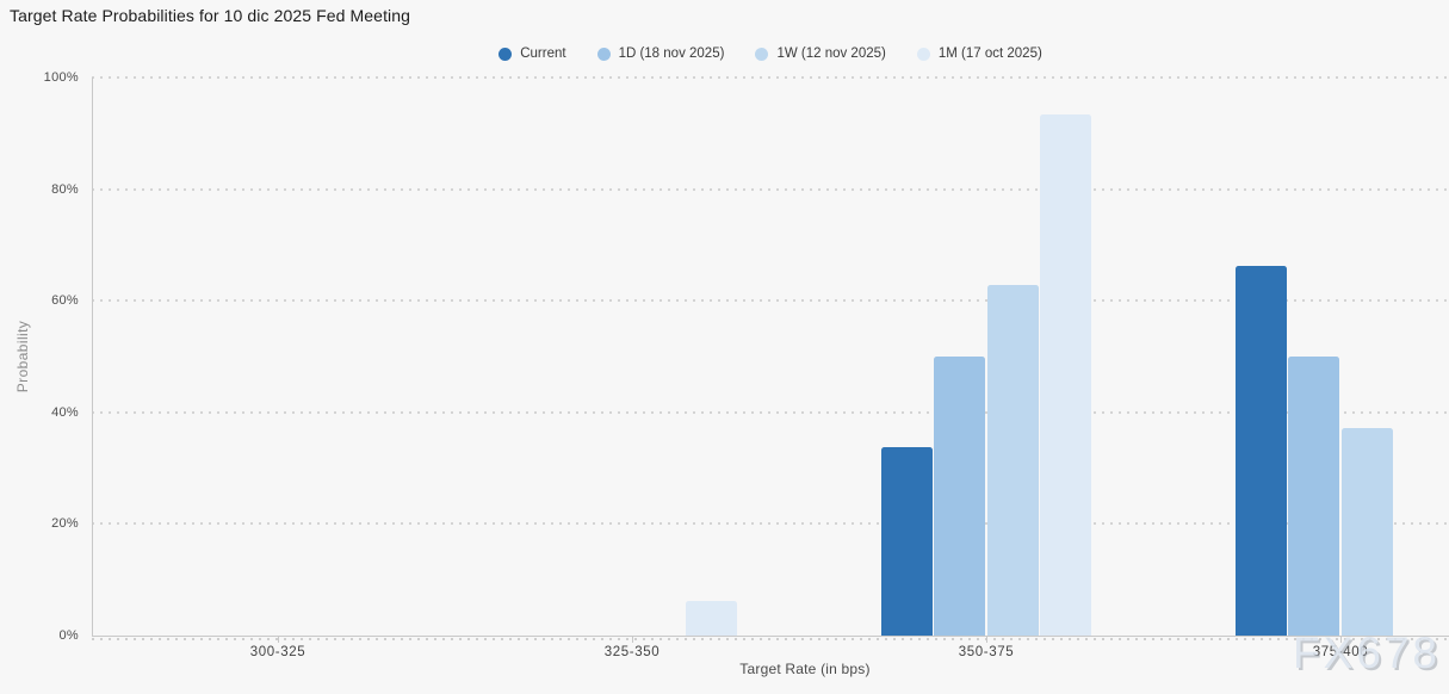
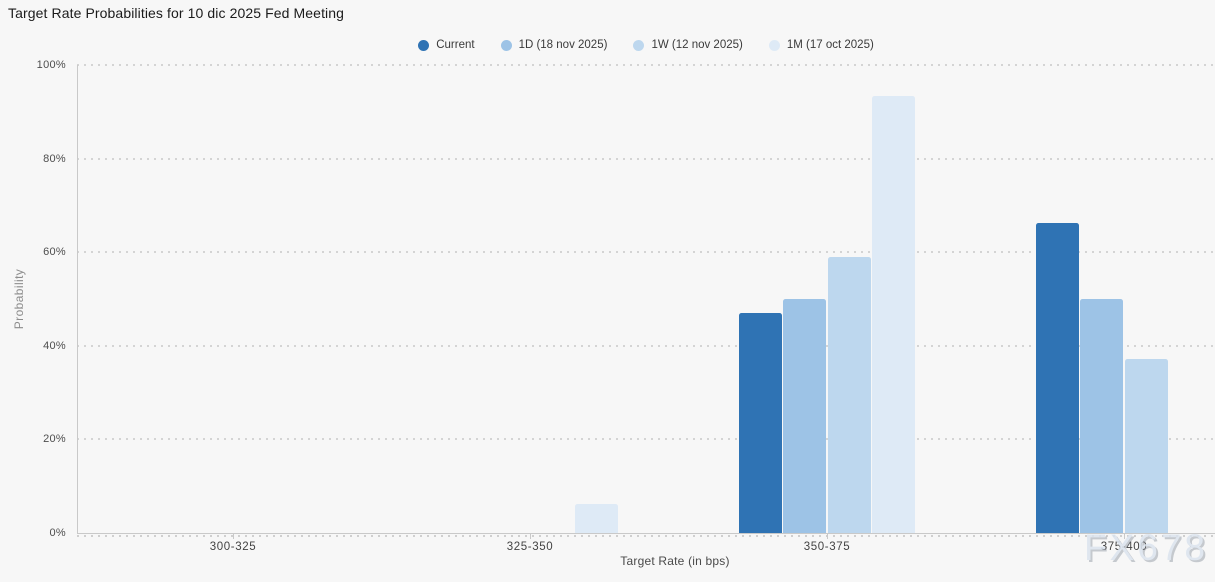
Current/350-375: 34% -> 47%
1W (12 nov 2025)/350-375: 63% -> 59%
